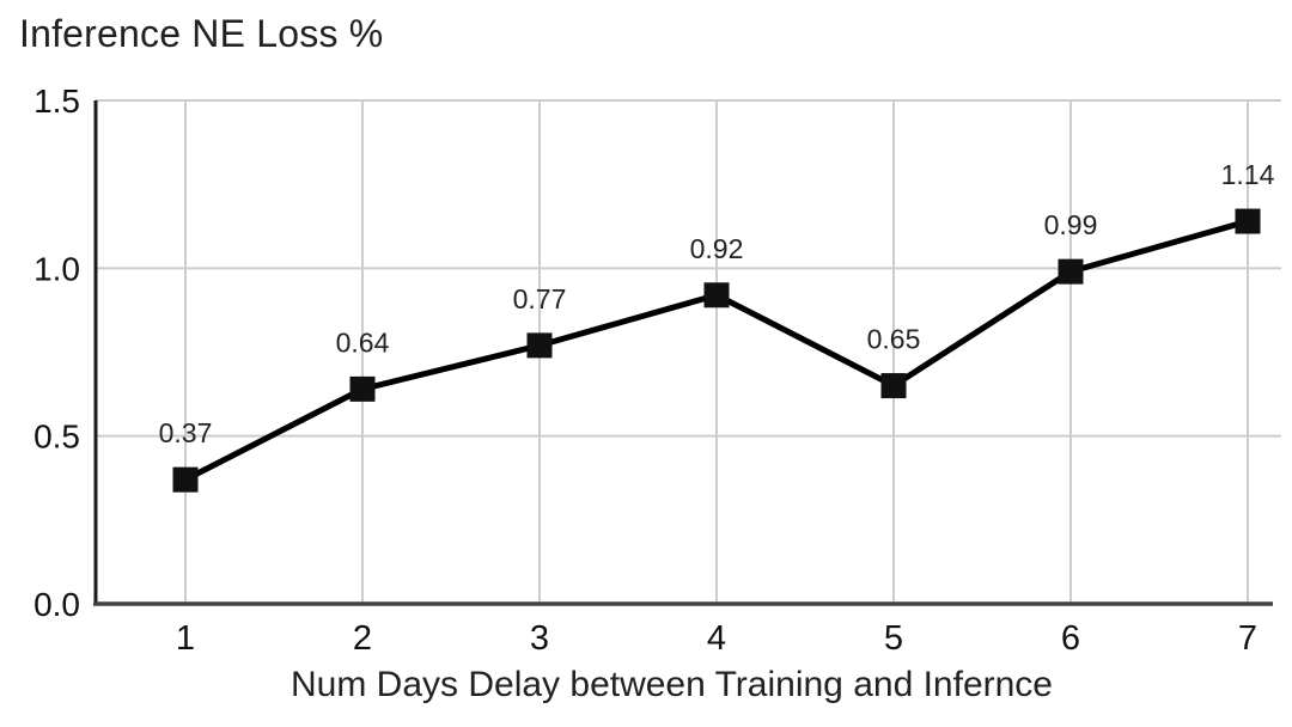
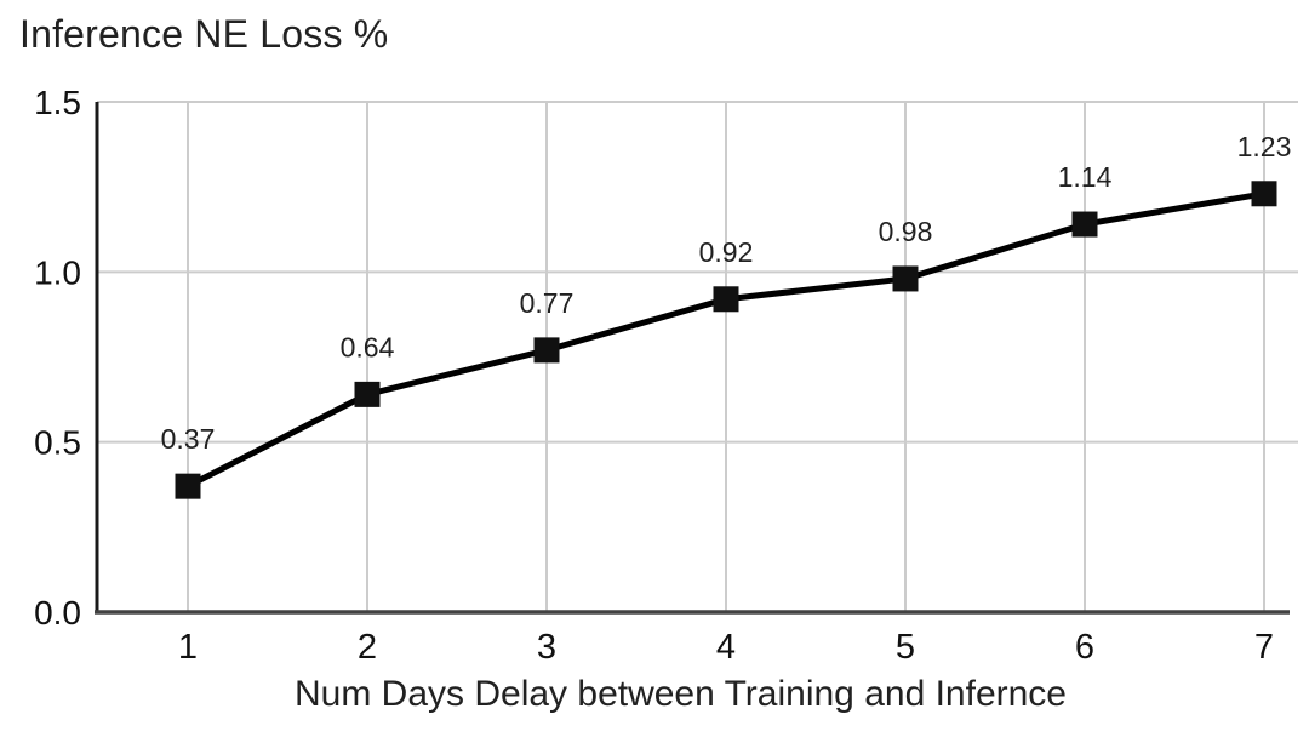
5: 0.65 -> 0.98
6: 0.99 -> 1.14
7: 1.14 -> 1.23
